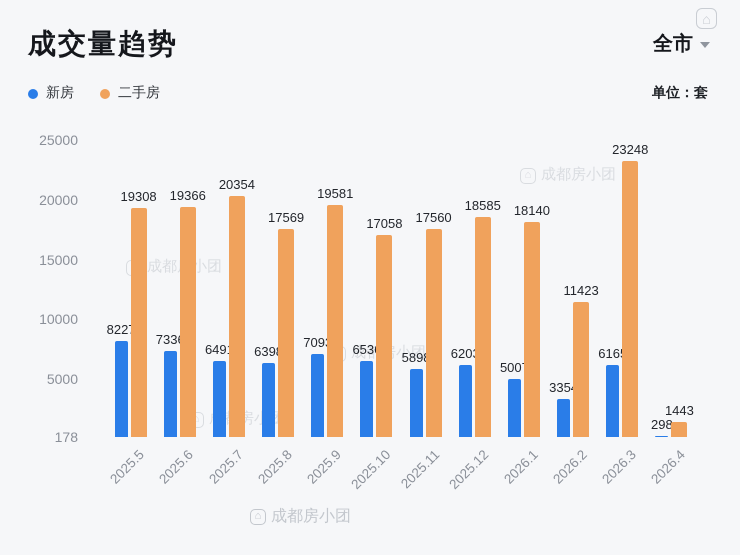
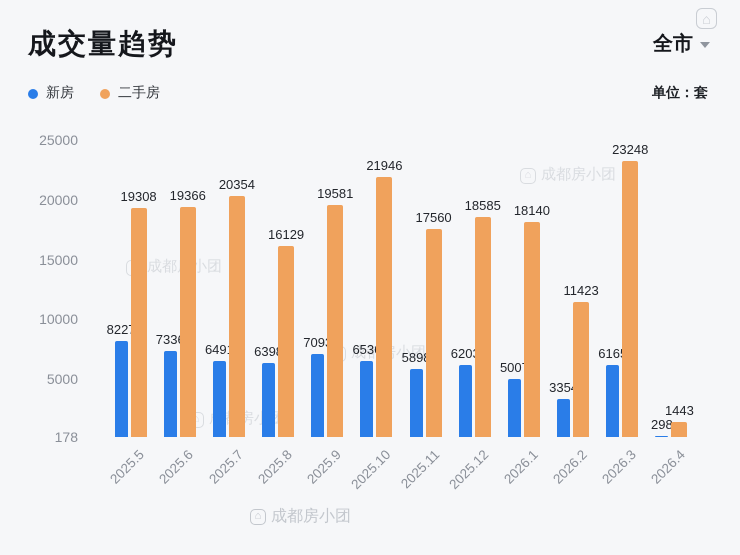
二手房/2025.8: 17569 -> 16129
二手房/2025.10: 17058 -> 21946
